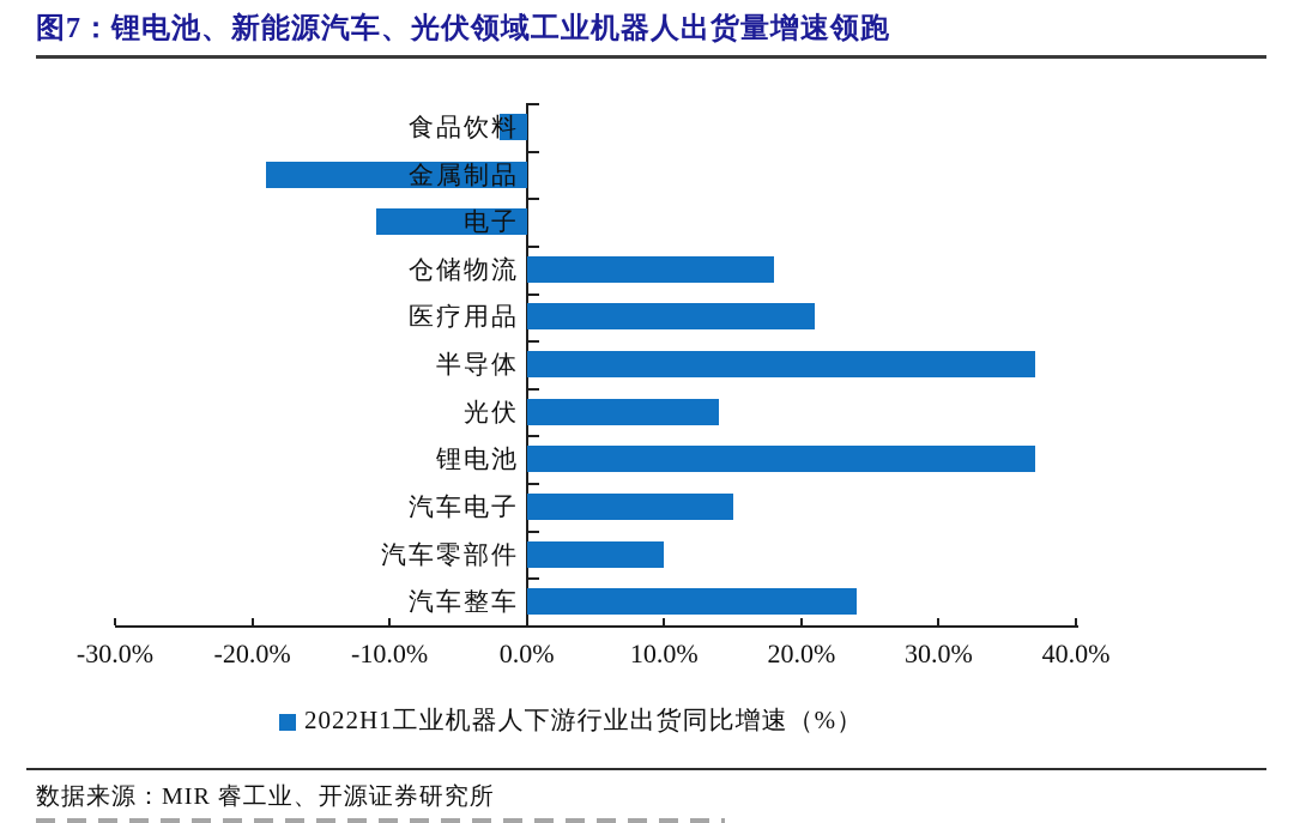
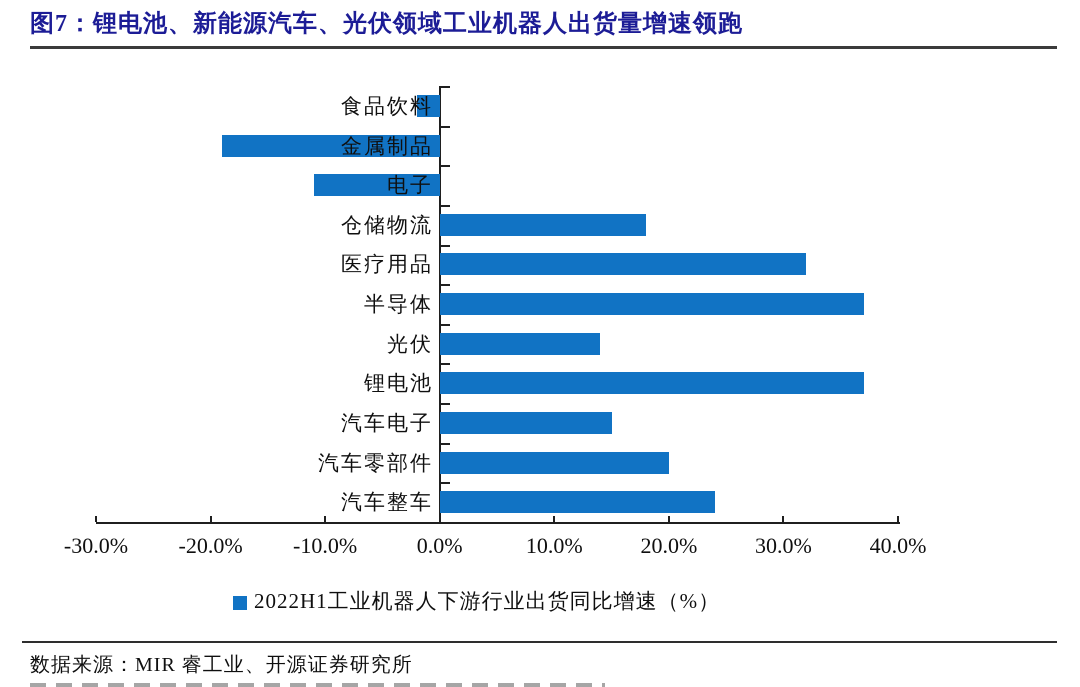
医疗用品: 21% -> 32%
汽车零部件: 10% -> 20%
